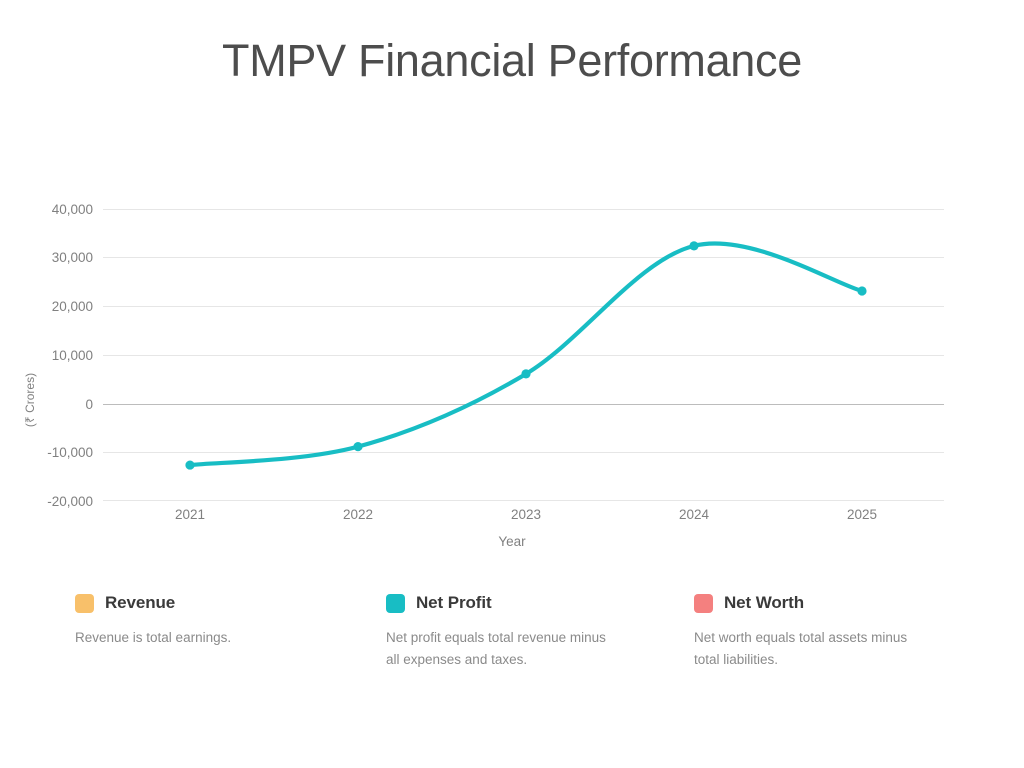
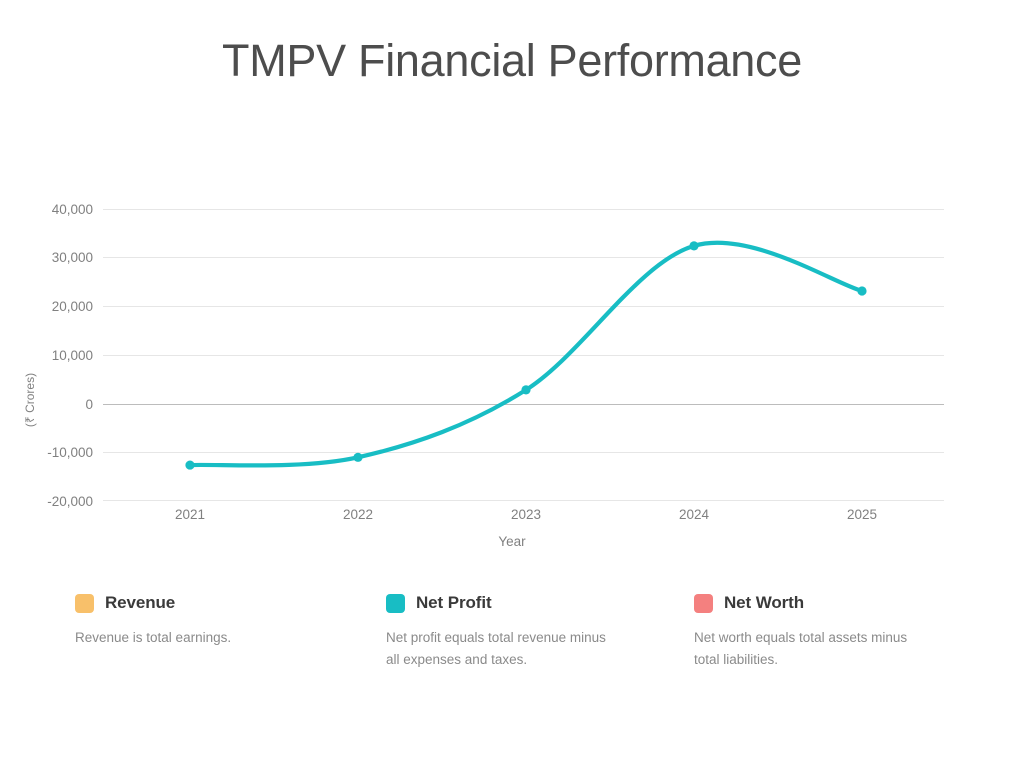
2022: -9000 -> -11000
2023: 6000 -> 3000
